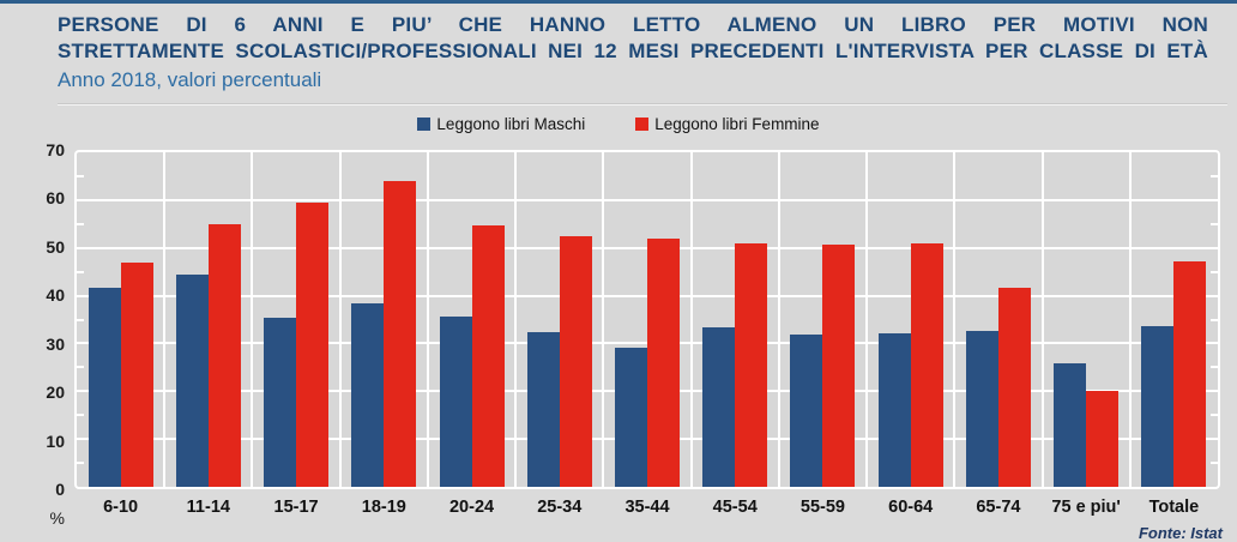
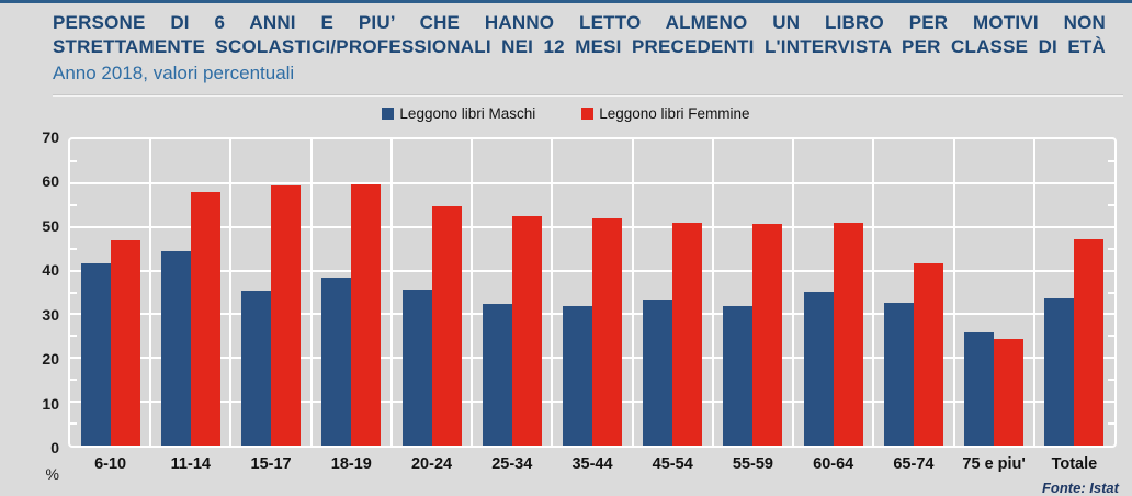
Leggono libri Femmine/11-14: 55 -> 58
Leggono libri Femmine/18-19: 64 -> 60
Leggono libri Maschi/35-44: 29 -> 32
Leggono libri Maschi/60-64: 32 -> 35
Leggono libri Femmine/75 e piu': 20 -> 24
